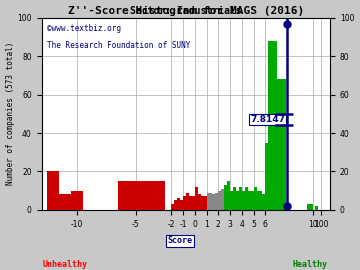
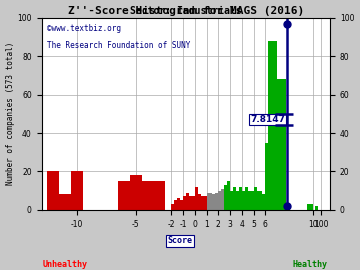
-10: 10 -> 20
-5: 15 -> 18
